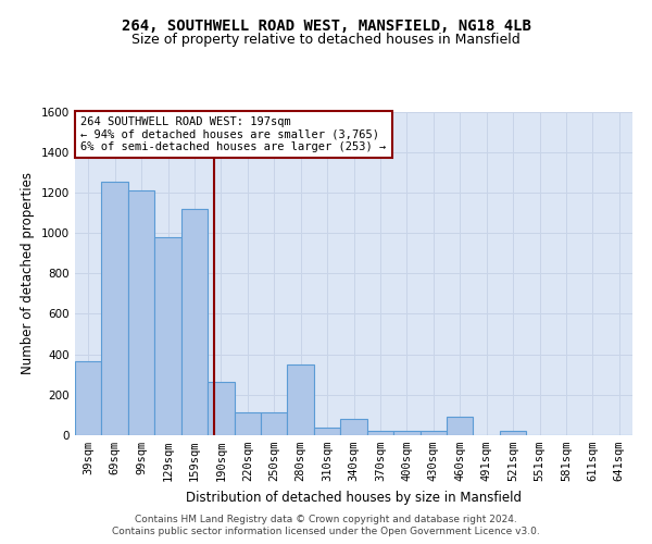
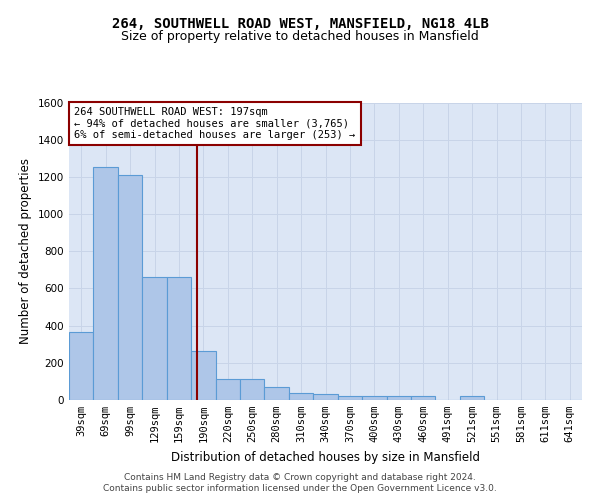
129sqm: 980 -> 660
159sqm: 1120 -> 660
280sqm: 350 -> 70
340sqm: 80 -> 30
460sqm: 90 -> 20
